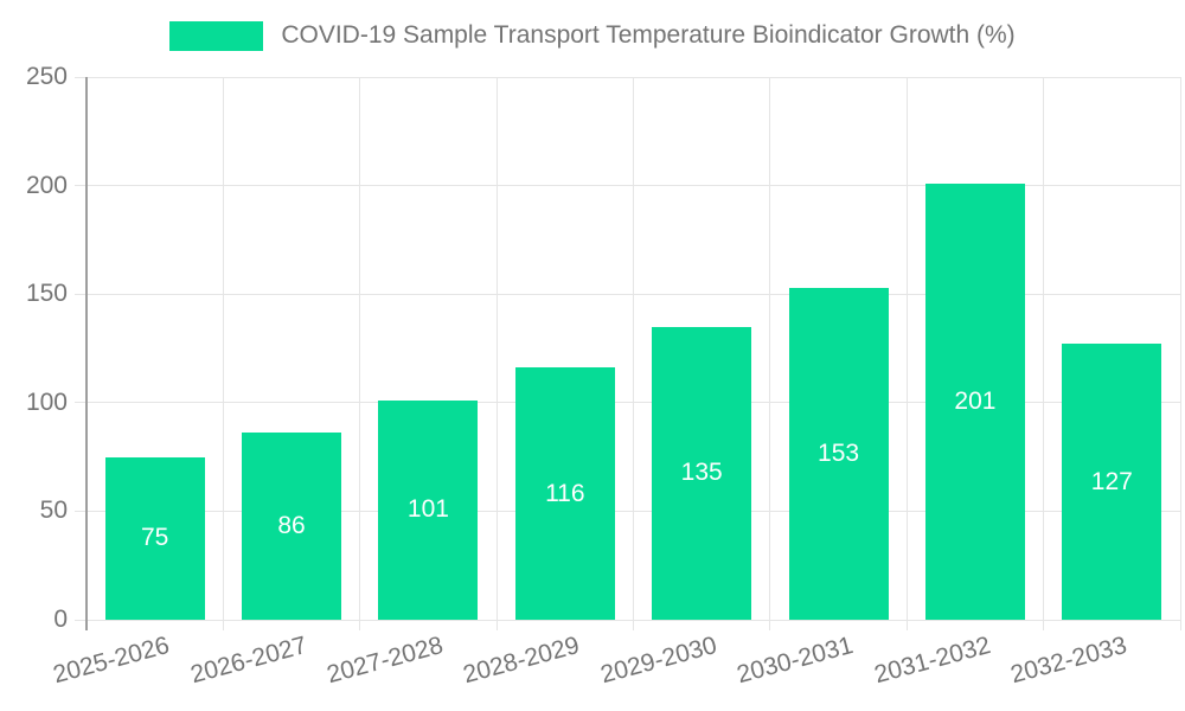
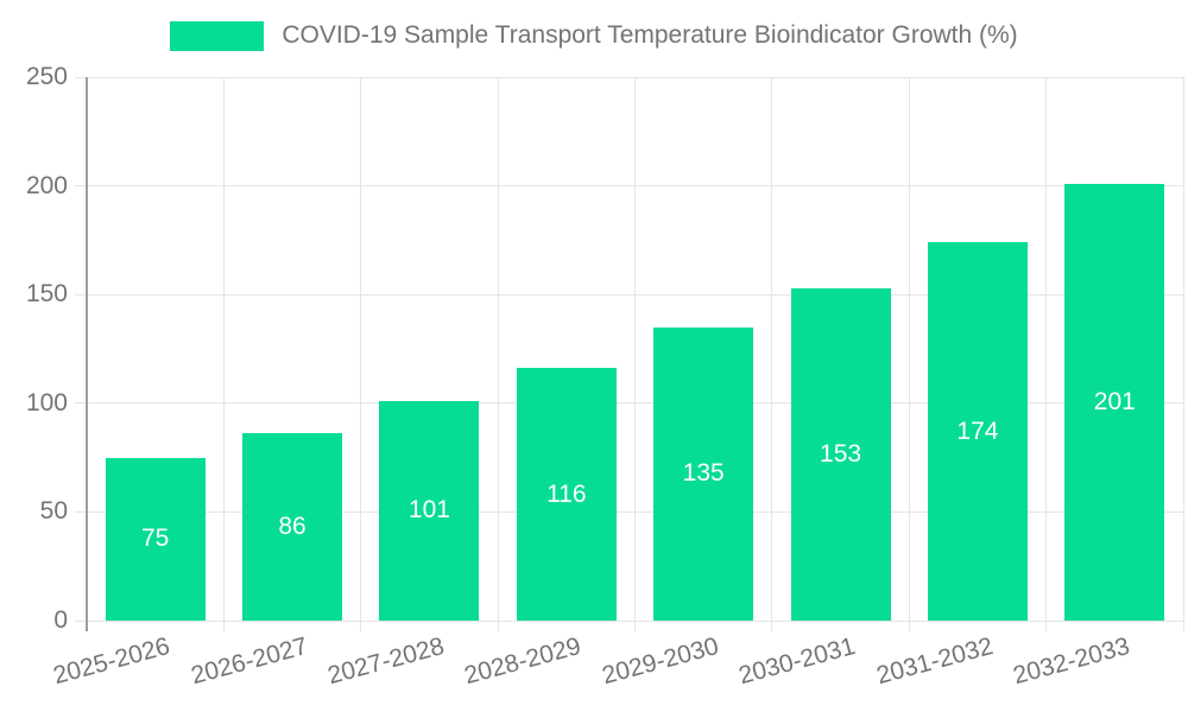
2031-2032: 201 -> 174
2032-2033: 127 -> 201
